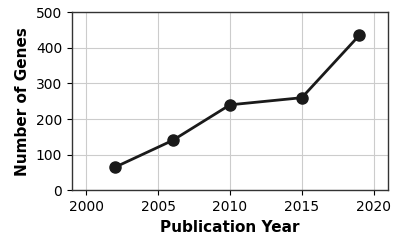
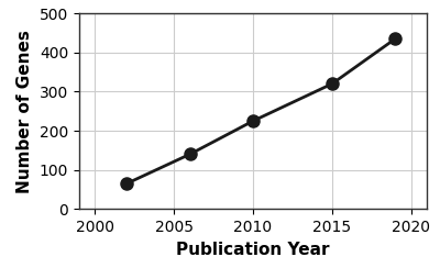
2010: 240 -> 225
2015: 260 -> 320
